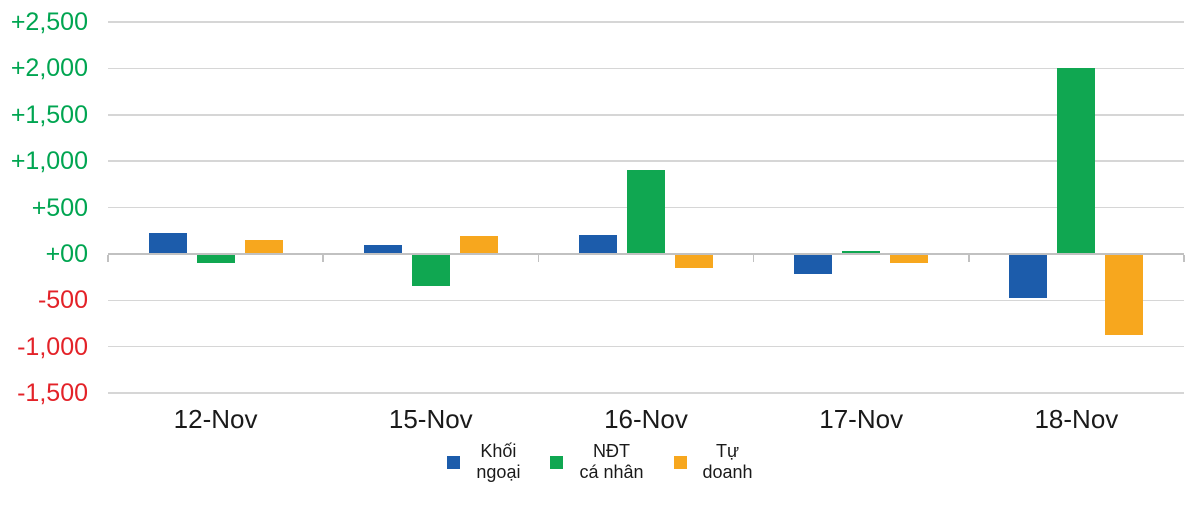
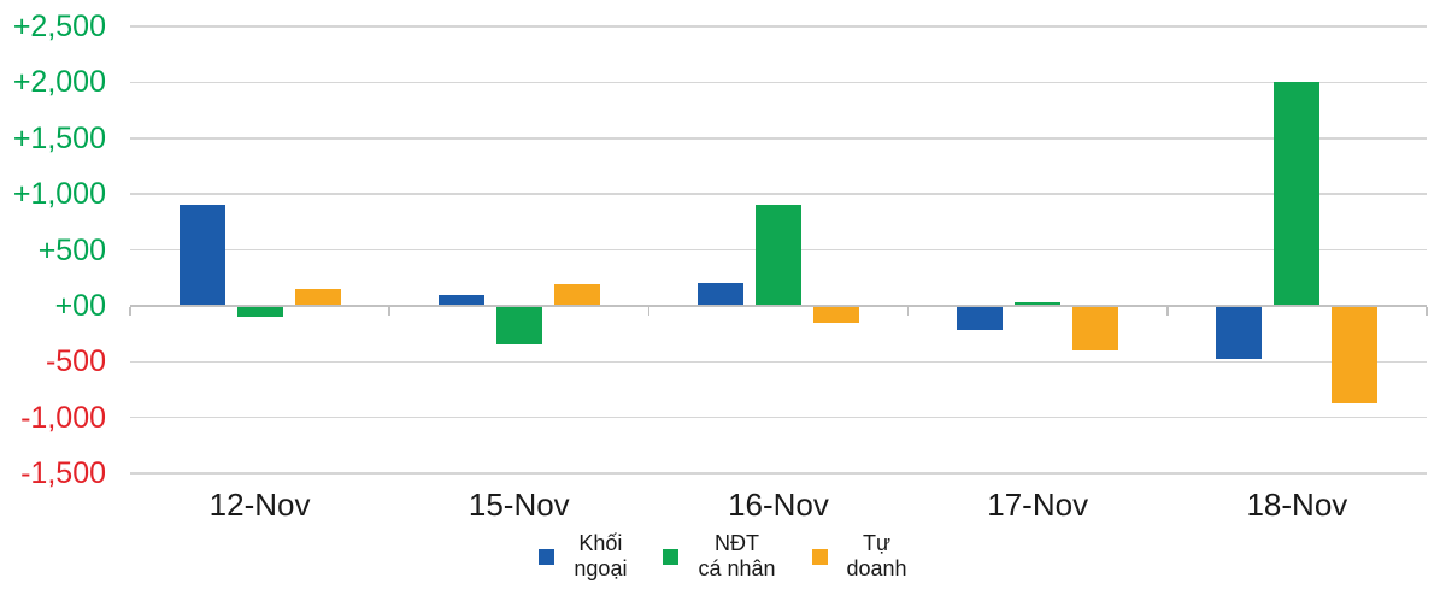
Khối ngoại/12-Nov: 200 -> 900
Tự doanh/17-Nov: -100 -> -400
